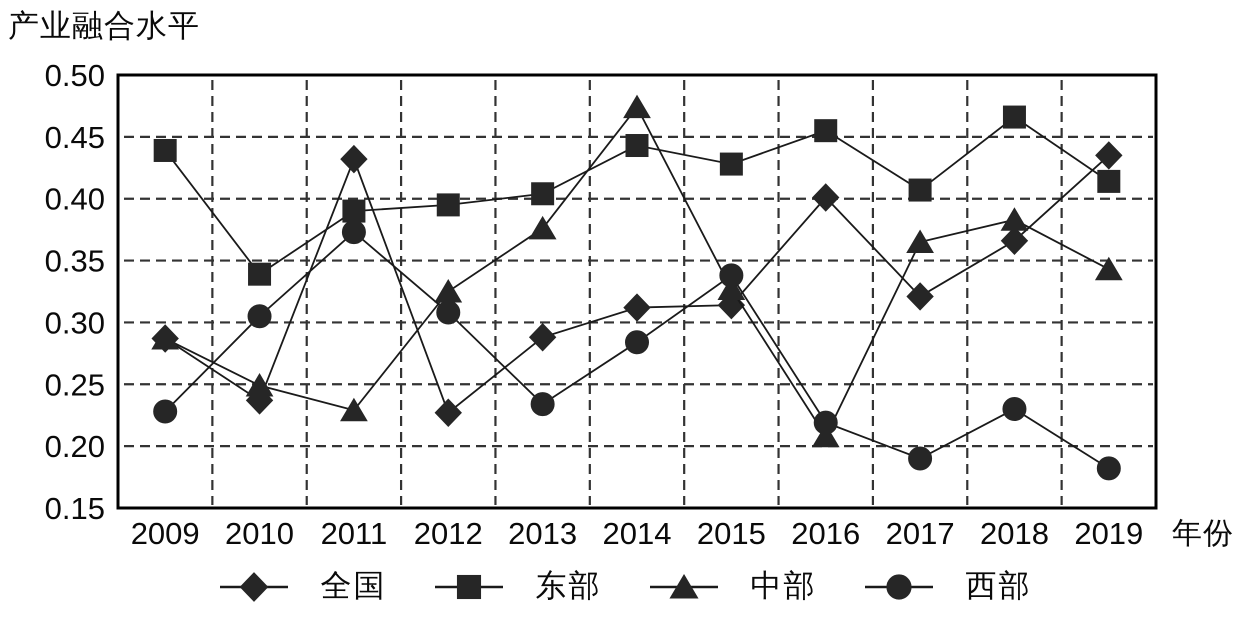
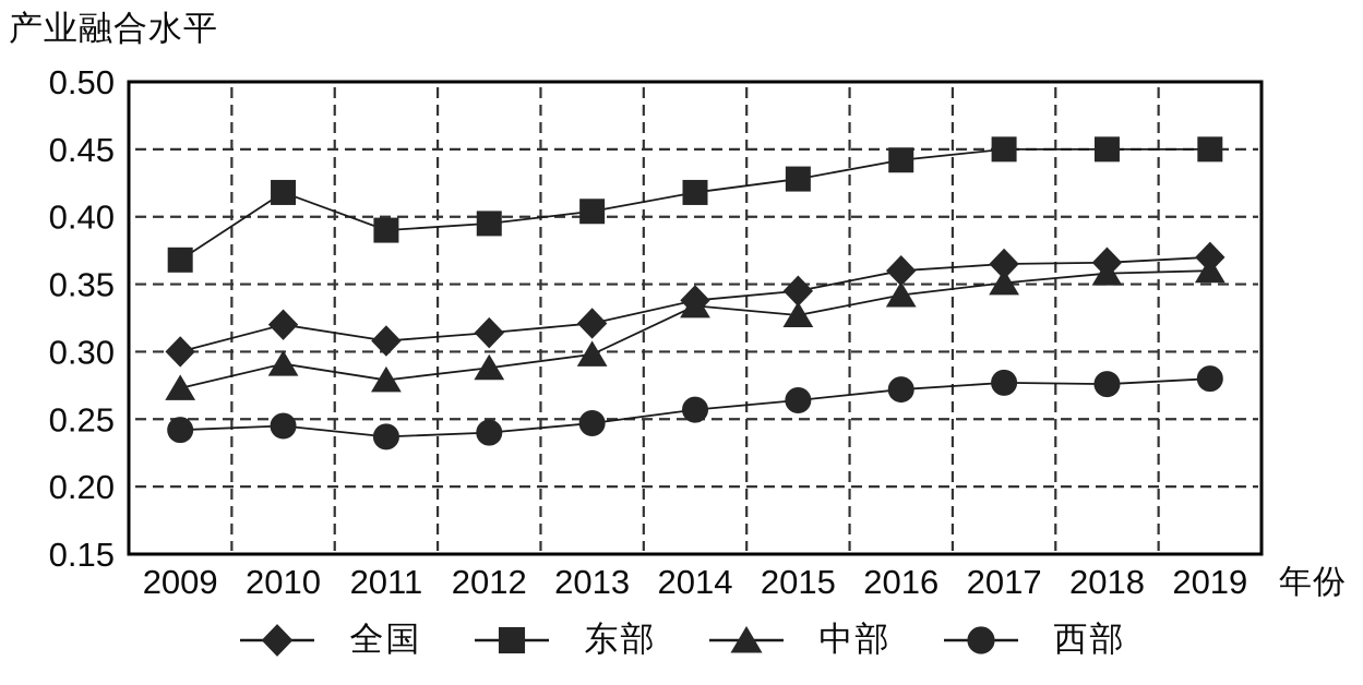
全国/2009: 0.287 -> 0.300
东部/2009: 0.439 -> 0.368
中部/2009: 0.287 -> 0.273
西部/2009: 0.228 -> 0.242
全国/2010: 0.237 -> 0.320
东部/2010: 0.339 -> 0.418
中部/2010: 0.249 -> 0.291
西部/2010: 0.305 -> 0.245
全国/2011: 0.432 -> 0.308
中部/2011: 0.229 -> 0.279
西部/2011: 0.373 -> 0.237
全国/2012: 0.227 -> 0.314
中部/2012: 0.325 -> 0.288
西部/2012: 0.308 -> 0.240
全国/2013: 0.288 -> 0.321
中部/2013: 0.376 -> 0.298
西部/2013: 0.234 -> 0.247
全国/2014: 0.312 -> 0.338
东部/2014: 0.443 -> 0.418
中部/2014: 0.474 -> 0.334
西部/2014: 0.284 -> 0.257
全国/2015: 0.314 -> 0.345
西部/2015: 0.338 -> 0.264
全国/2016: 0.401 -> 0.360
东部/2016: 0.455 -> 0.442
中部/2016: 0.208 -> 0.342
西部/2016: 0.219 -> 0.272
全国/2017: 0.321 -> 0.365
东部/2017: 0.407 -> 0.450
中部/2017: 0.365 -> 0.351
西部/2017: 0.190 -> 0.277
东部/2018: 0.466 -> 0.450
中部/2018: 0.383 -> 0.358
西部/2018: 0.230 -> 0.276
全国/2019: 0.435 -> 0.370
东部/2019: 0.414 -> 0.450
中部/2019: 0.343 -> 0.360
西部/2019: 0.182 -> 0.280
